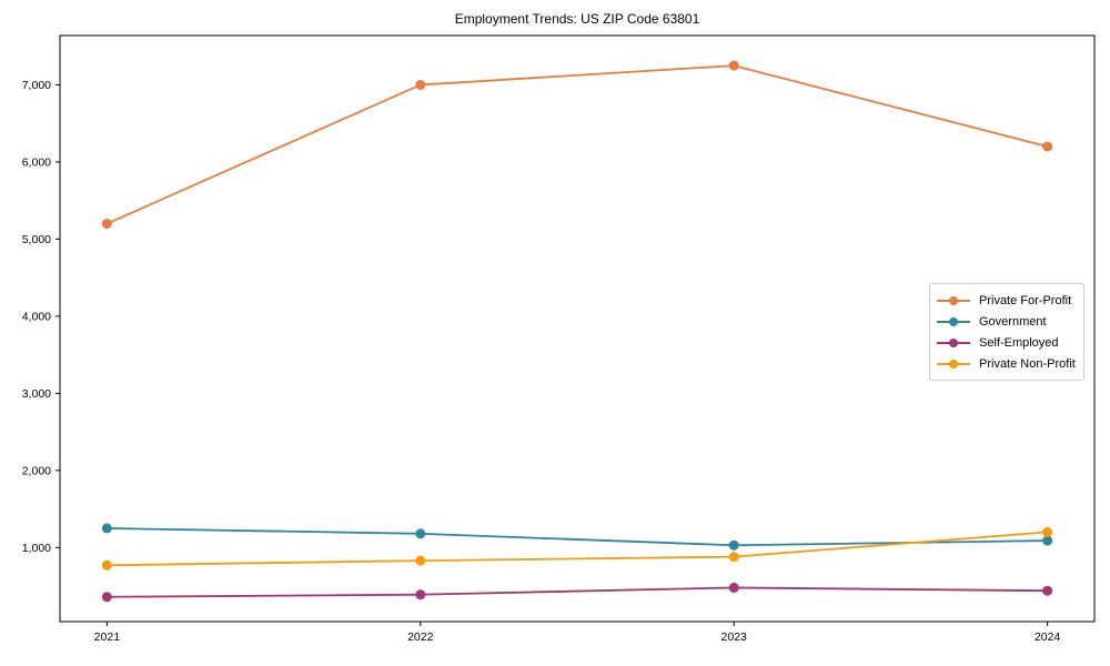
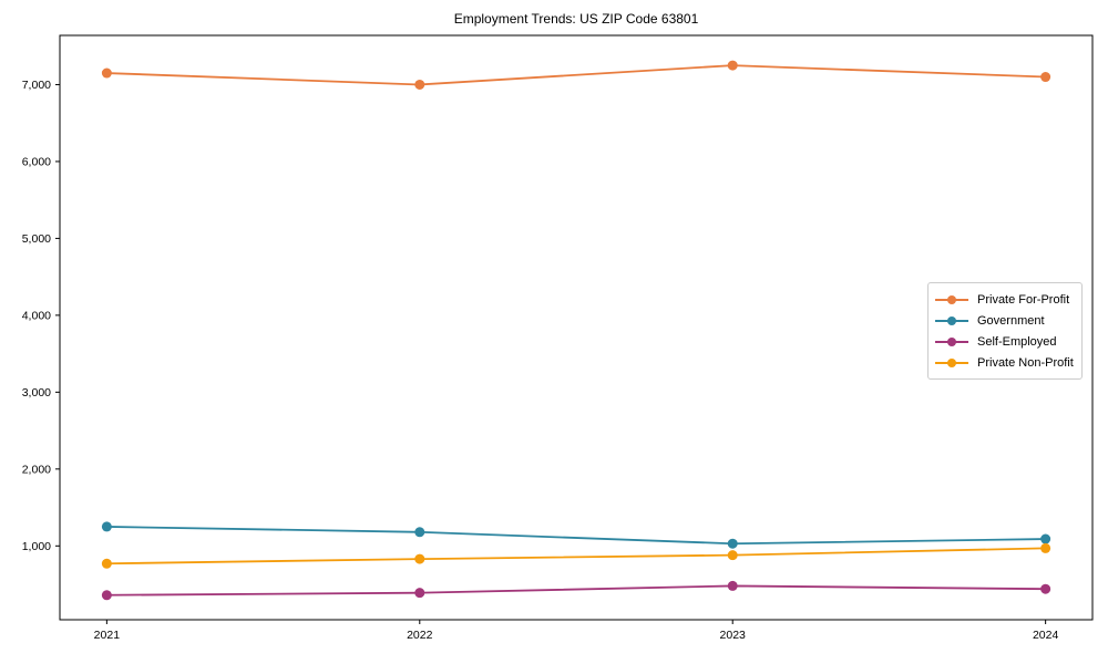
Private For-Profit/2021: 5200 -> 7200
Private For-Profit/2024: 6200 -> 7100
Private Non-Profit/2024: 1200 -> 1000
